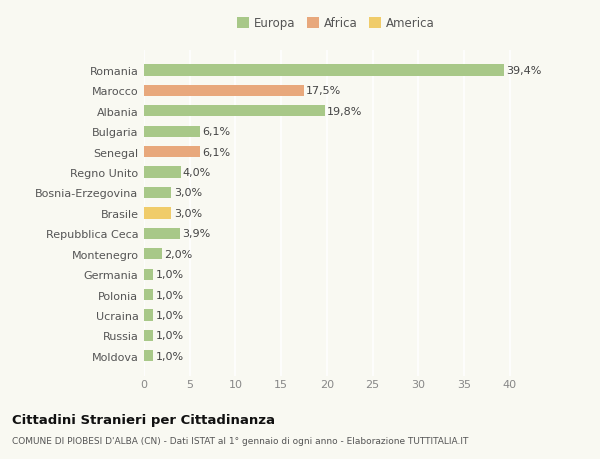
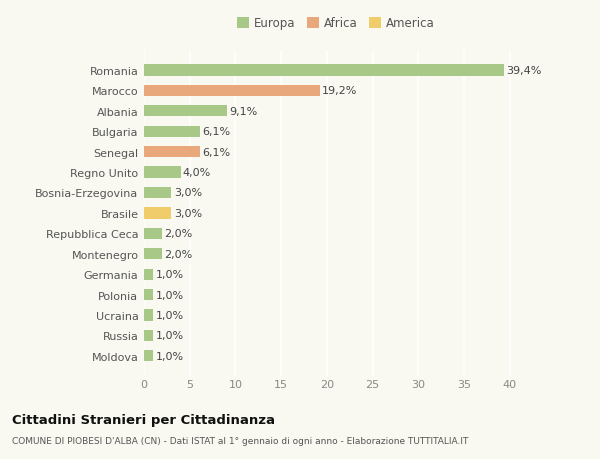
Marocco: 17,5% -> 19,2%
Albania: 19,8% -> 9,1%
Repubblica Ceca: 3,9% -> 2,0%
